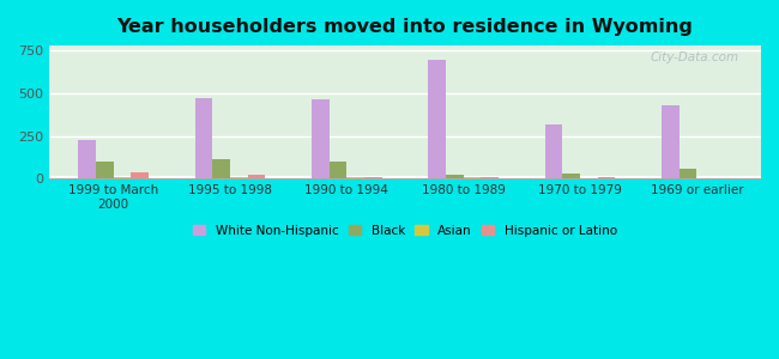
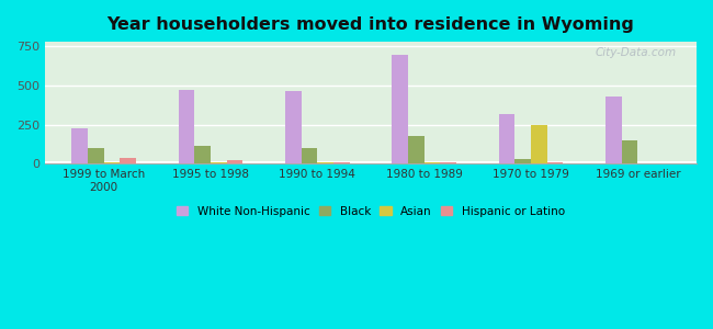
Black/1980 to 1989: 20 -> 180
Asian/1970 to 1979: 0 -> 250
Black/1969 or earlier: 60 -> 150
